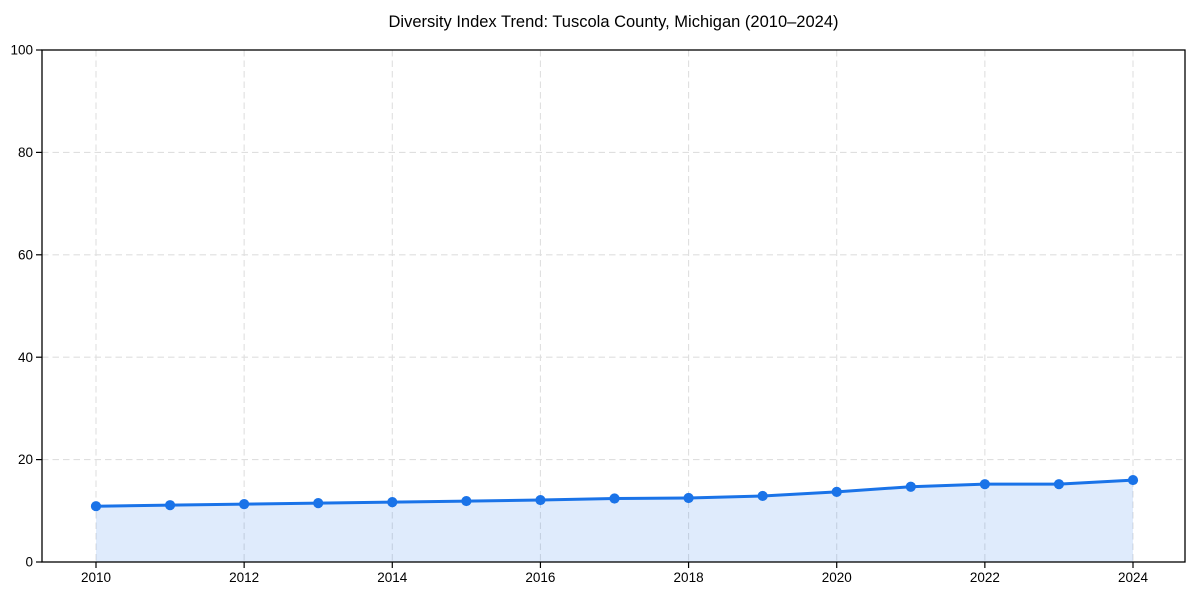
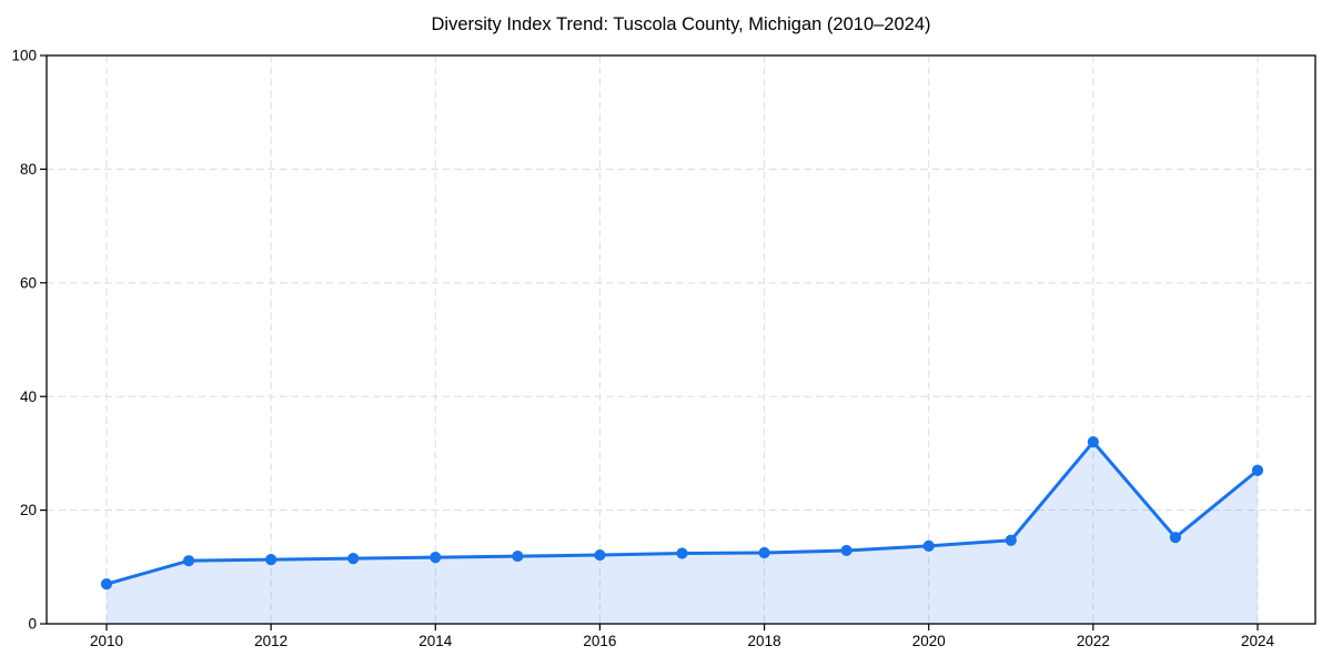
2010: 11 -> 7
2022: 15 -> 32
2024: 16 -> 27
